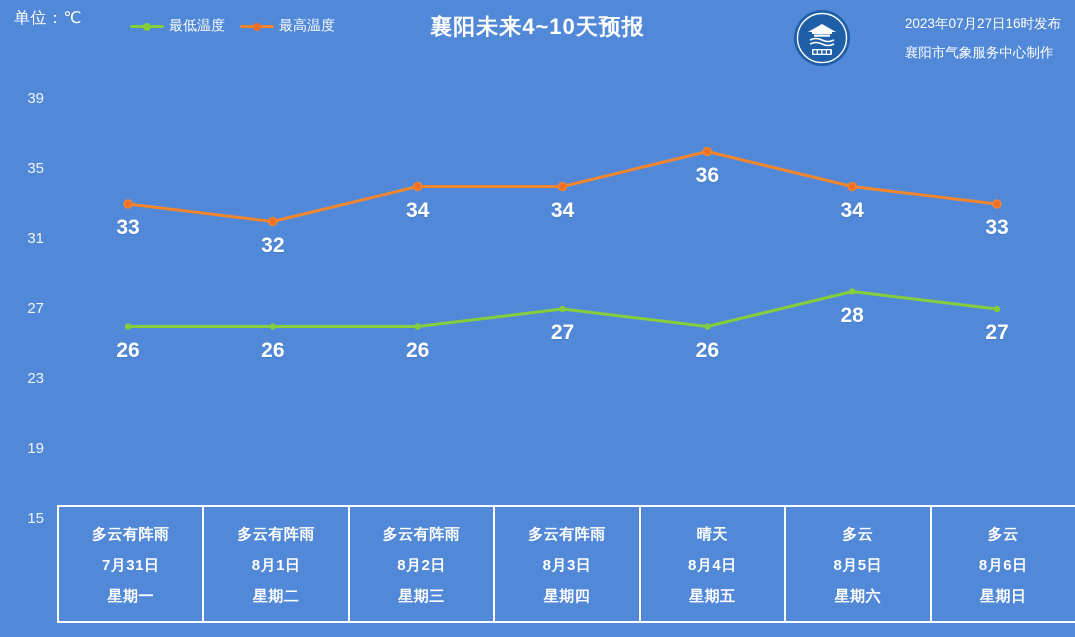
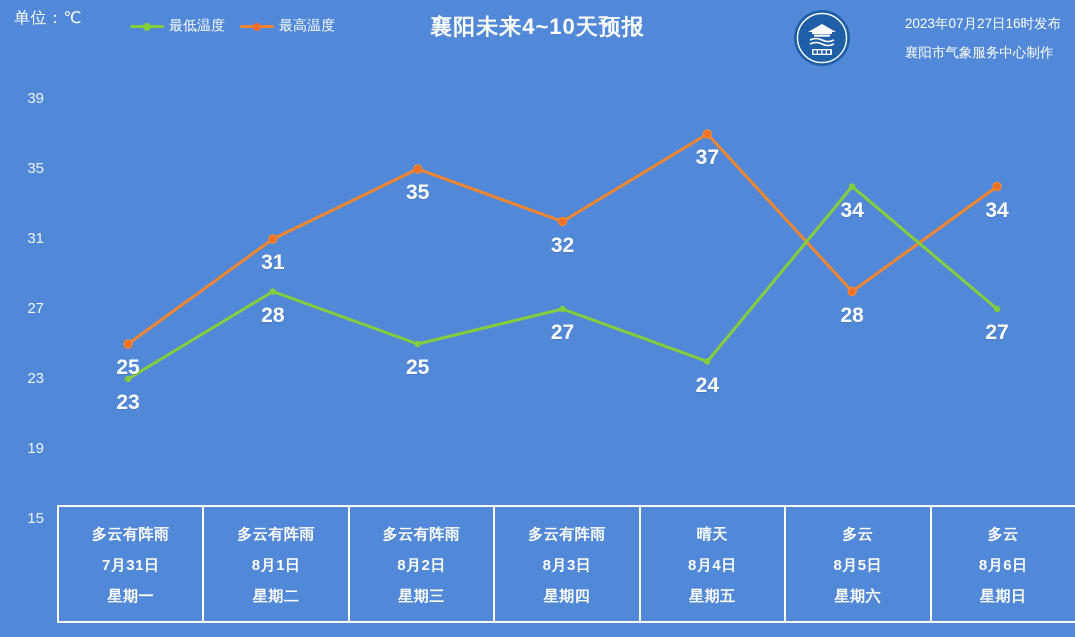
最高温度/7月31日: 33 -> 25
最低温度/7月31日: 26 -> 23
最高温度/8月1日: 32 -> 31
最低温度/8月1日: 26 -> 28
最高温度/8月2日: 34 -> 35
最低温度/8月2日: 26 -> 25
最高温度/8月3日: 34 -> 32
最高温度/8月4日: 36 -> 37
最低温度/8月4日: 26 -> 24
最高温度/8月5日: 34 -> 28
最低温度/8月5日: 28 -> 34
最高温度/8月6日: 33 -> 34
